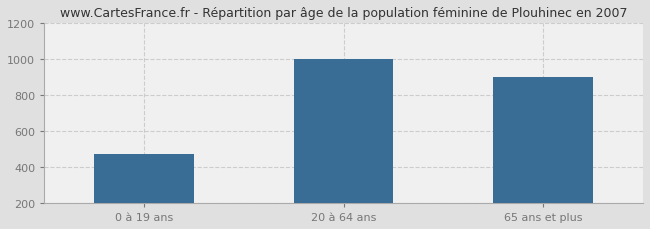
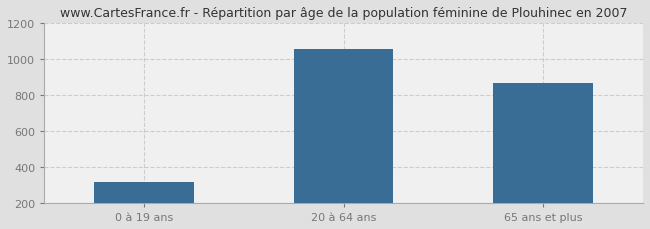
0 à 19 ans: 470 -> 320
20 à 64 ans: 1000 -> 1060
65 ans et plus: 900 -> 860
